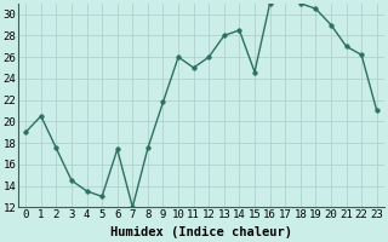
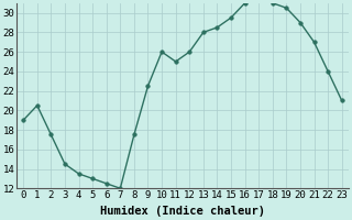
6: 17.4 -> 12.5
9: 21.8 -> 22.5
15: 24.6 -> 29.5
22: 26.2 -> 24.0
